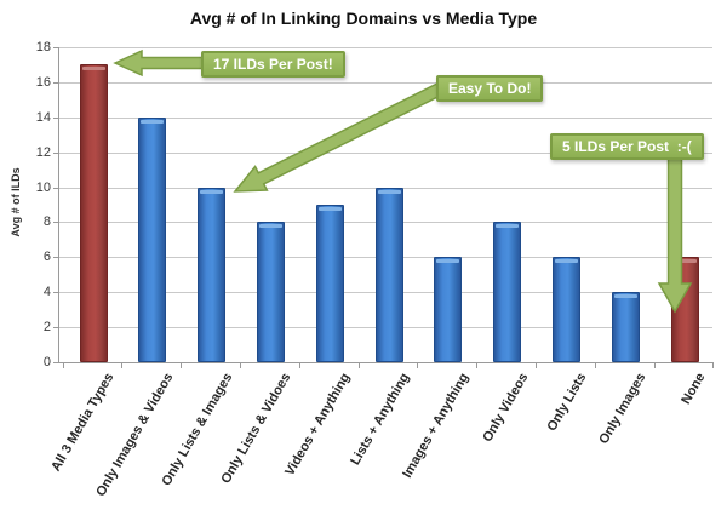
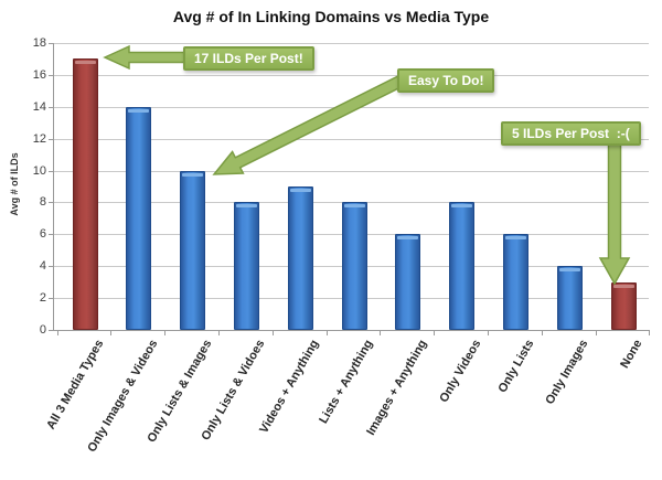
Lists + Anything: 10 -> 8
None: 6 -> 3
